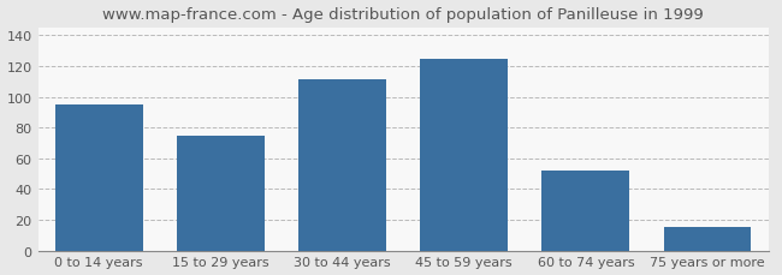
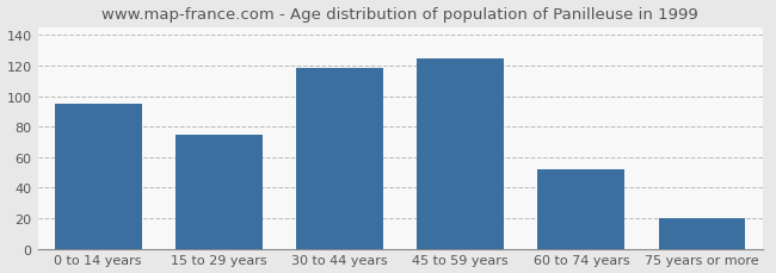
30 to 44 years: 111 -> 118
75 years or more: 15 -> 20
